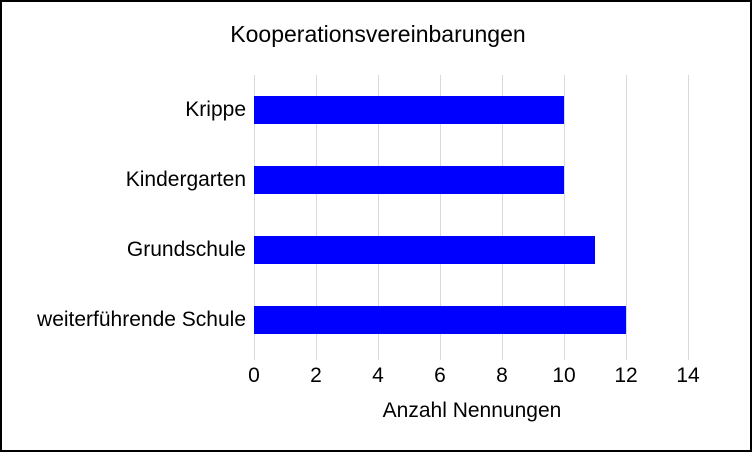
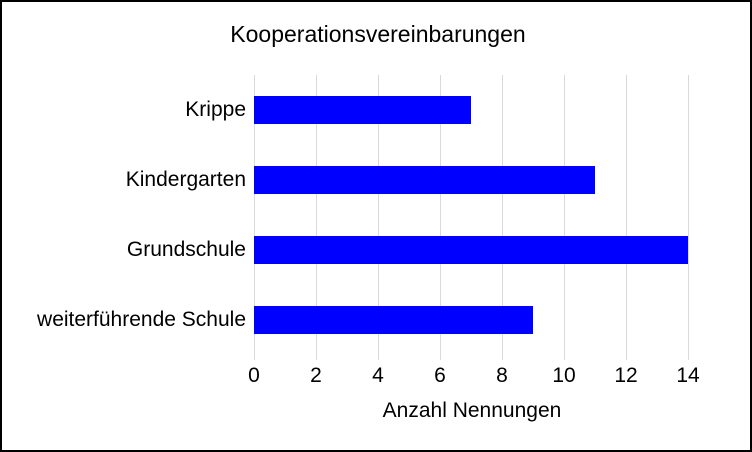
Krippe: 10 -> 7
Kindergarten: 10 -> 11
Grundschule: 11 -> 14
weiterführende Schule: 12 -> 9
